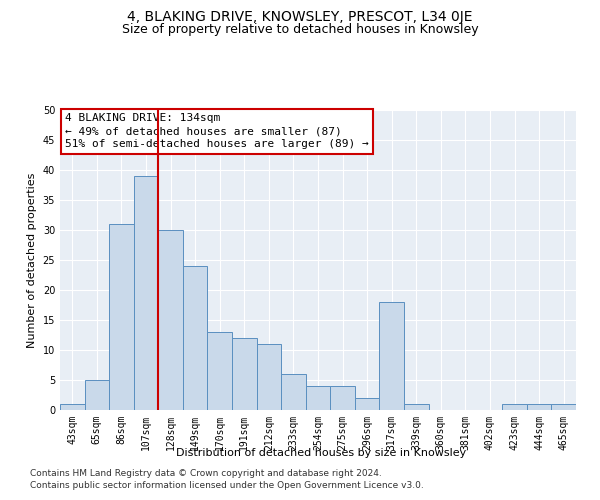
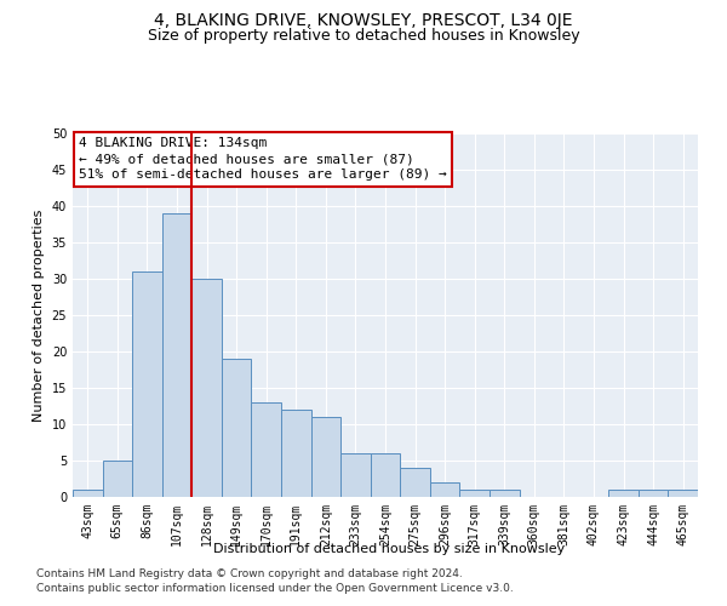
149sqm: 24 -> 19
254sqm: 4 -> 6
317sqm: 18 -> 1
